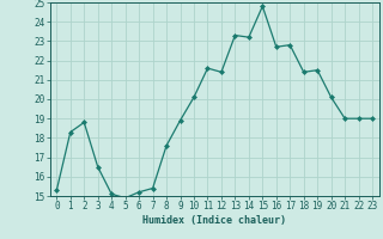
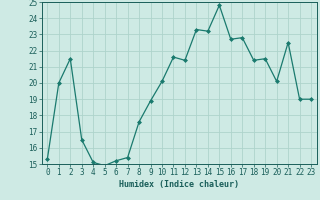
1: 18.3 -> 20.0
2: 18.8 -> 21.5
21: 19.0 -> 22.5
